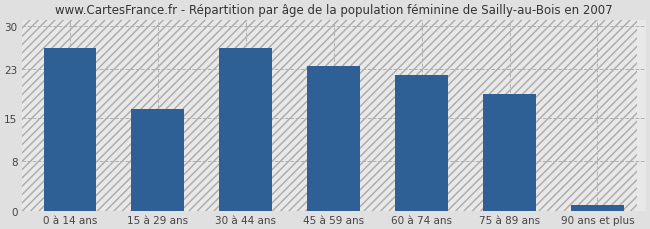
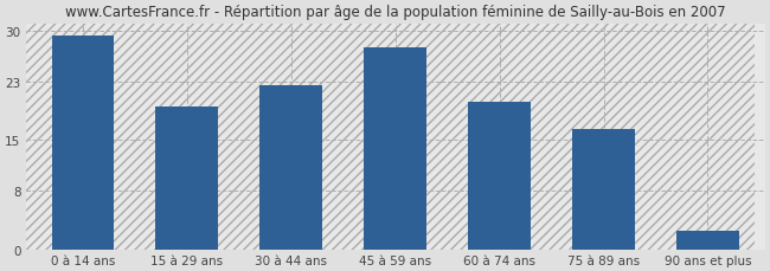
0 à 14 ans: 26.5 -> 29.4
15 à 29 ans: 16.5 -> 19.6
30 à 44 ans: 26.5 -> 22.6
45 à 59 ans: 23.5 -> 27.8
60 à 74 ans: 22.0 -> 20.2
75 à 89 ans: 19.0 -> 16.6
90 ans et plus: 1.0 -> 2.6
